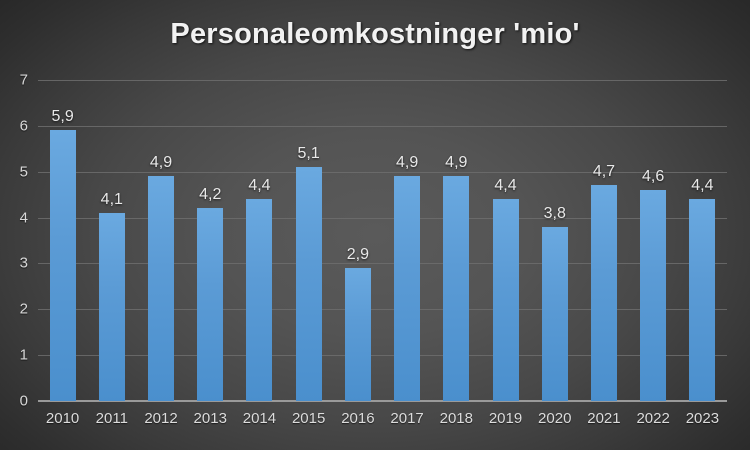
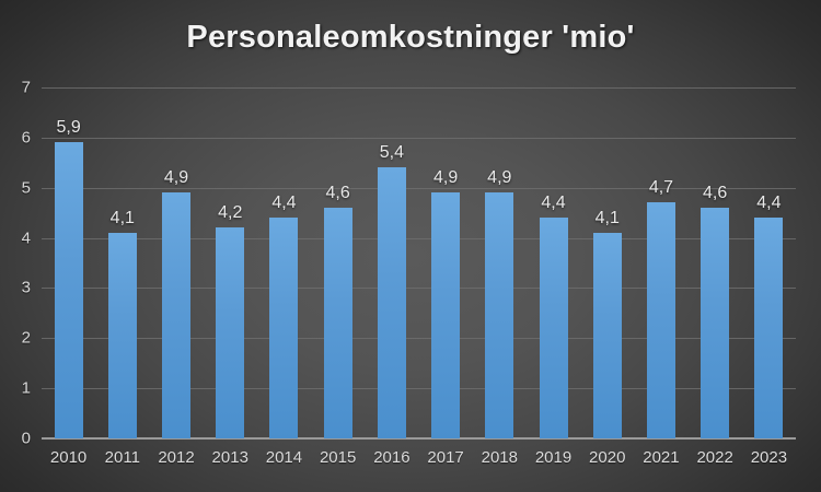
2015: 5,1 -> 4,6
2016: 2,9 -> 5,4
2020: 3,8 -> 4,1
